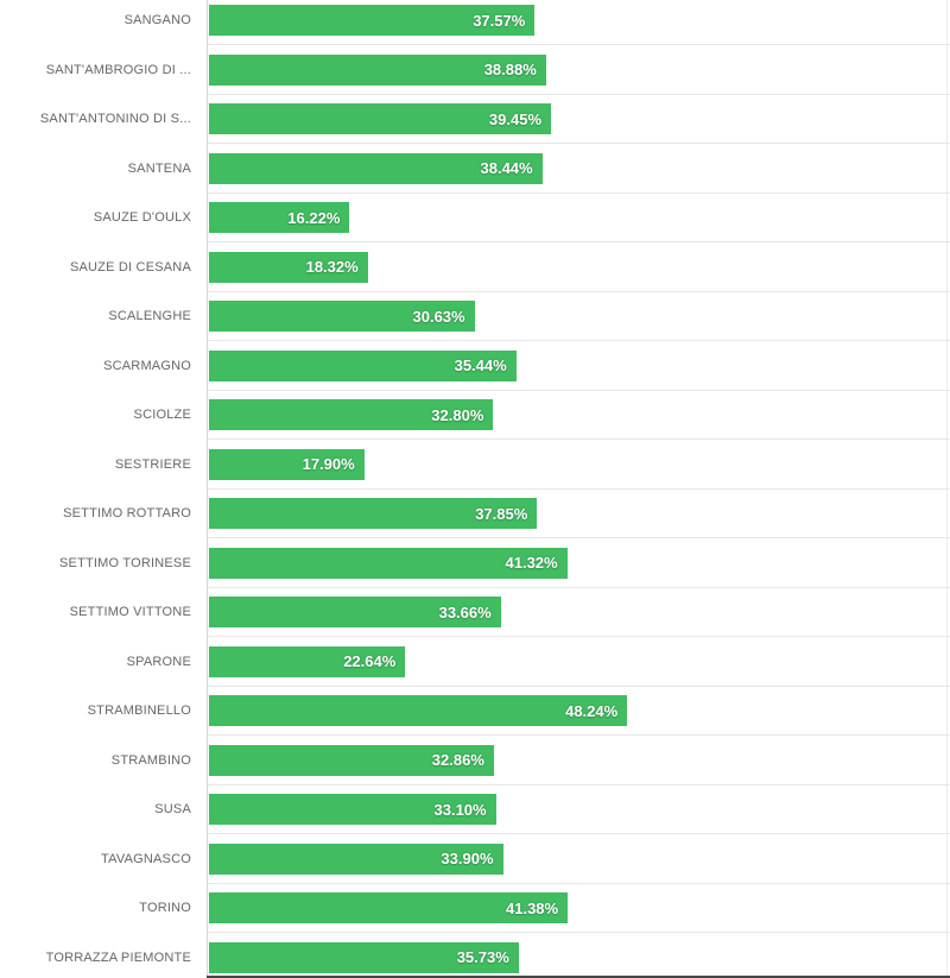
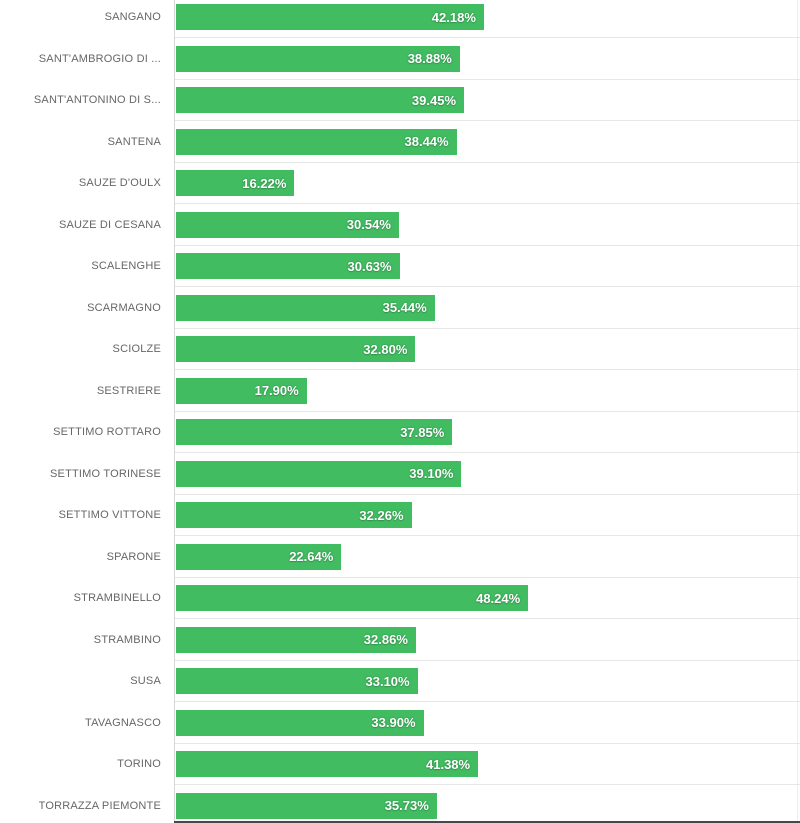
SANGANO: 37.57% -> 42.18%
SAUZE DI CESANA: 18.32% -> 30.54%
SETTIMO TORINESE: 41.32% -> 39.10%
SETTIMO VITTONE: 33.66% -> 32.26%
